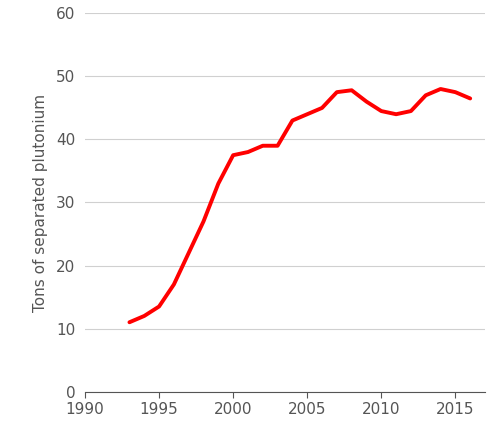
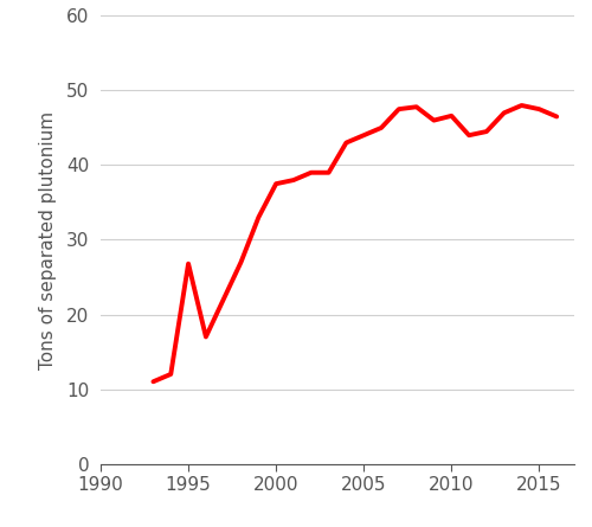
1995: 13.5 -> 26.8
2010: 44.5 -> 46.6
